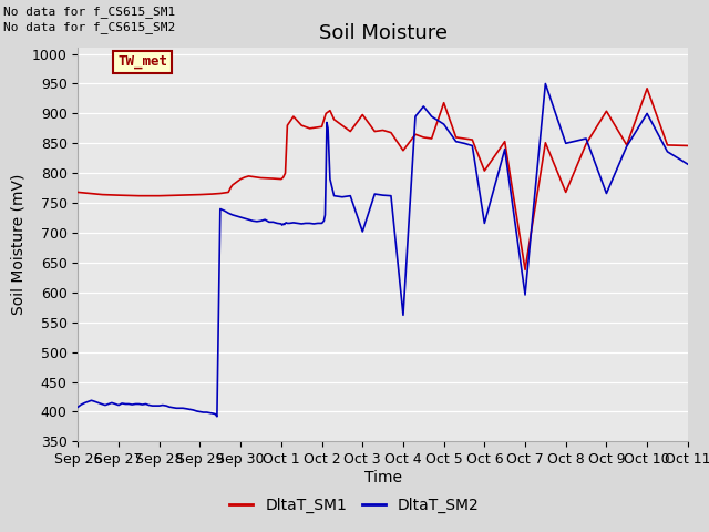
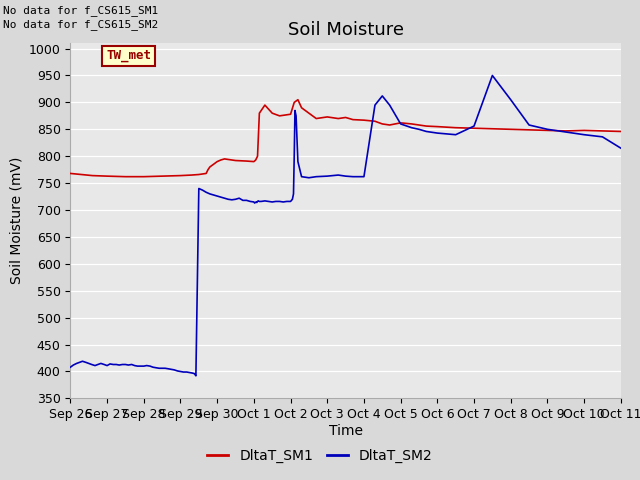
DltaT_SM1/Oct 3: 898 -> 873
DltaT_SM2/Oct 3: 702 -> 763
DltaT_SM1/Oct 4: 838 -> 867
DltaT_SM2/Oct 4: 562 -> 762
DltaT_SM1/Oct 5: 918 -> 862
DltaT_SM2/Oct 5: 882 -> 860
DltaT_SM1/Oct 6: 804 -> 855
DltaT_SM2/Oct 6: 716 -> 843
DltaT_SM1/Oct 7: 638 -> 852
DltaT_SM2/Oct 7: 596 -> 856
DltaT_SM1/Oct 8: 768 -> 850
DltaT_SM2/Oct 8: 850 -> 905
DltaT_SM1/Oct 9: 904 -> 848
DltaT_SM2/Oct 9: 766 -> 850
DltaT_SM1/Oct 10: 942 -> 848
DltaT_SM2/Oct 10: 900 -> 840
